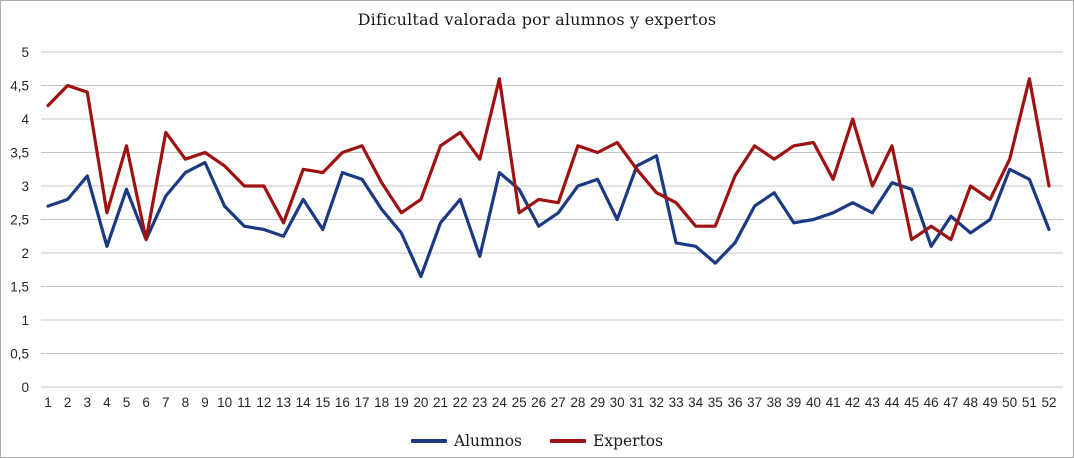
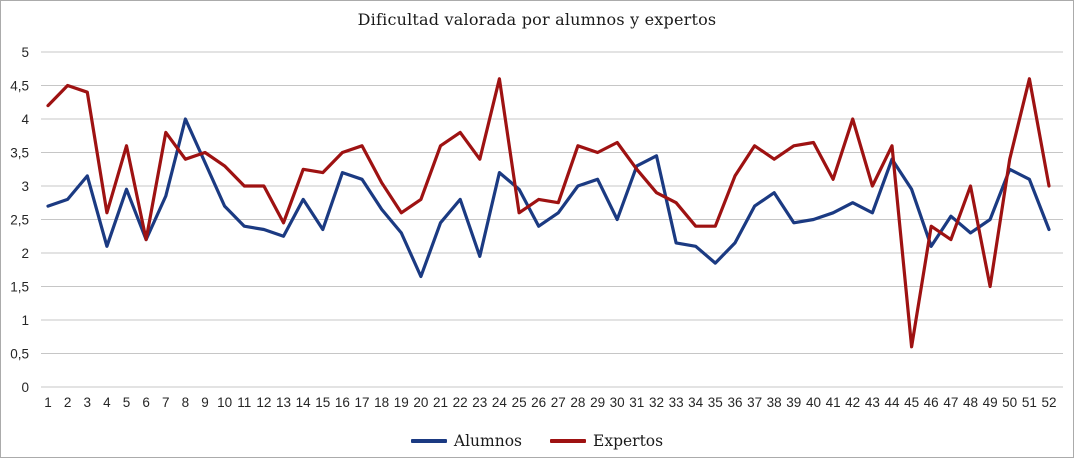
Alumnos/8: 3,2 -> 4,0
Alumnos/44: 3,0 -> 3,4
Expertos/45: 2,2 -> 0,6
Expertos/49: 2,8 -> 1,5
